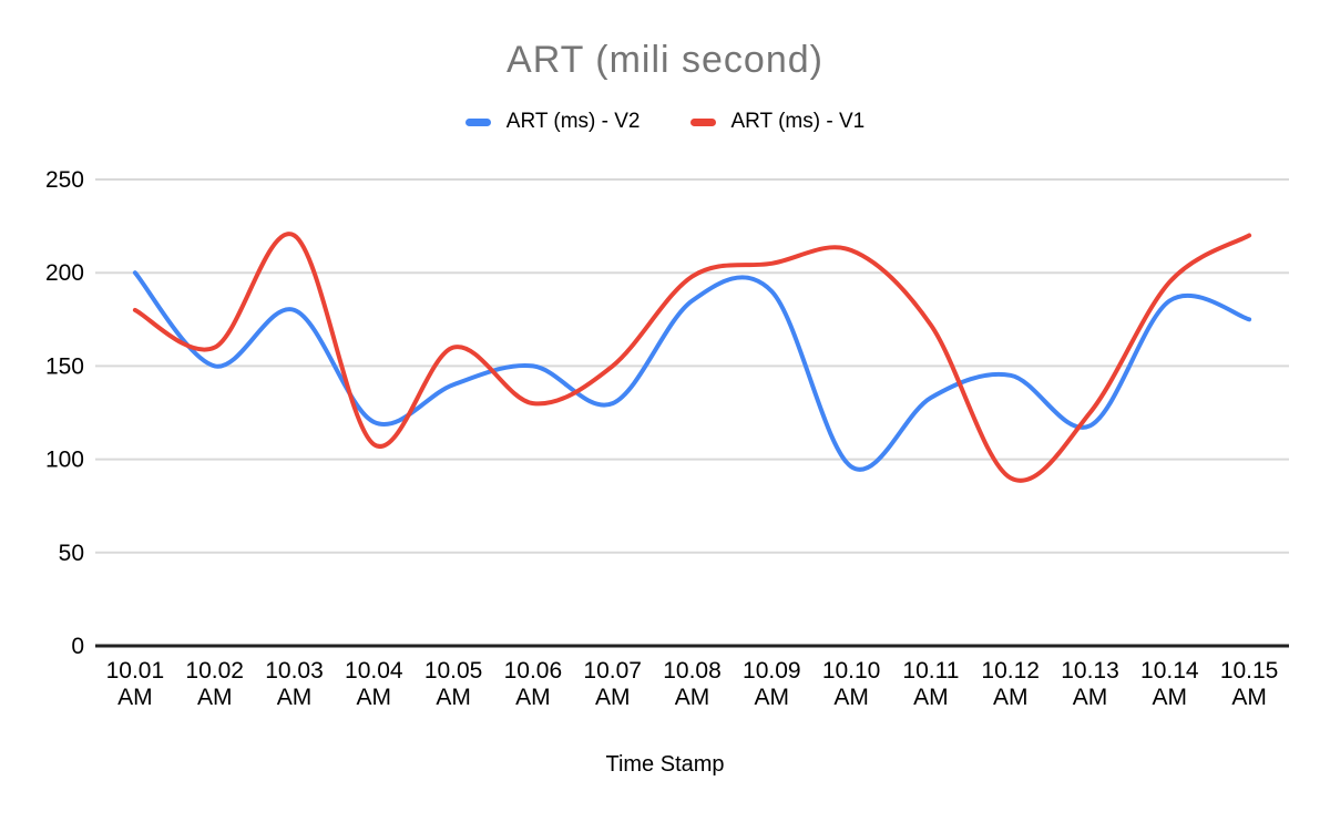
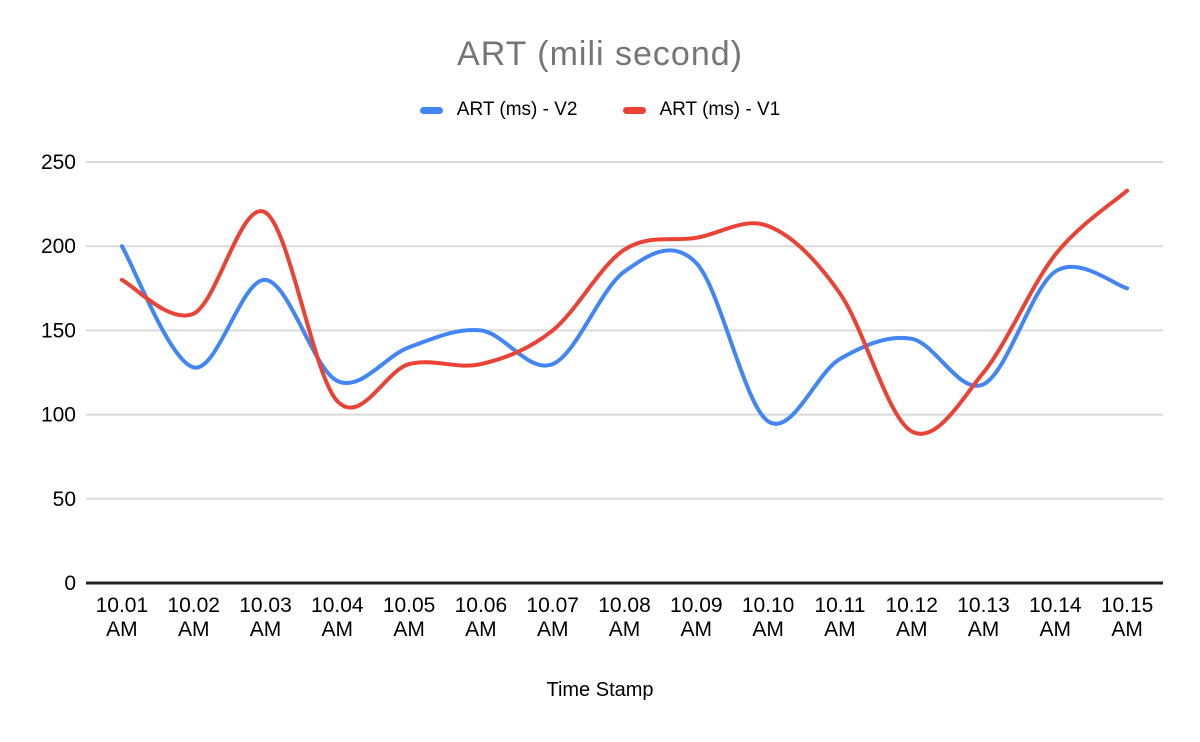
ART (ms) - V2/10.02 AM: 150 -> 128
ART (ms) - V1/10.05 AM: 160 -> 130
ART (ms) - V1/10.15 AM: 220 -> 233
